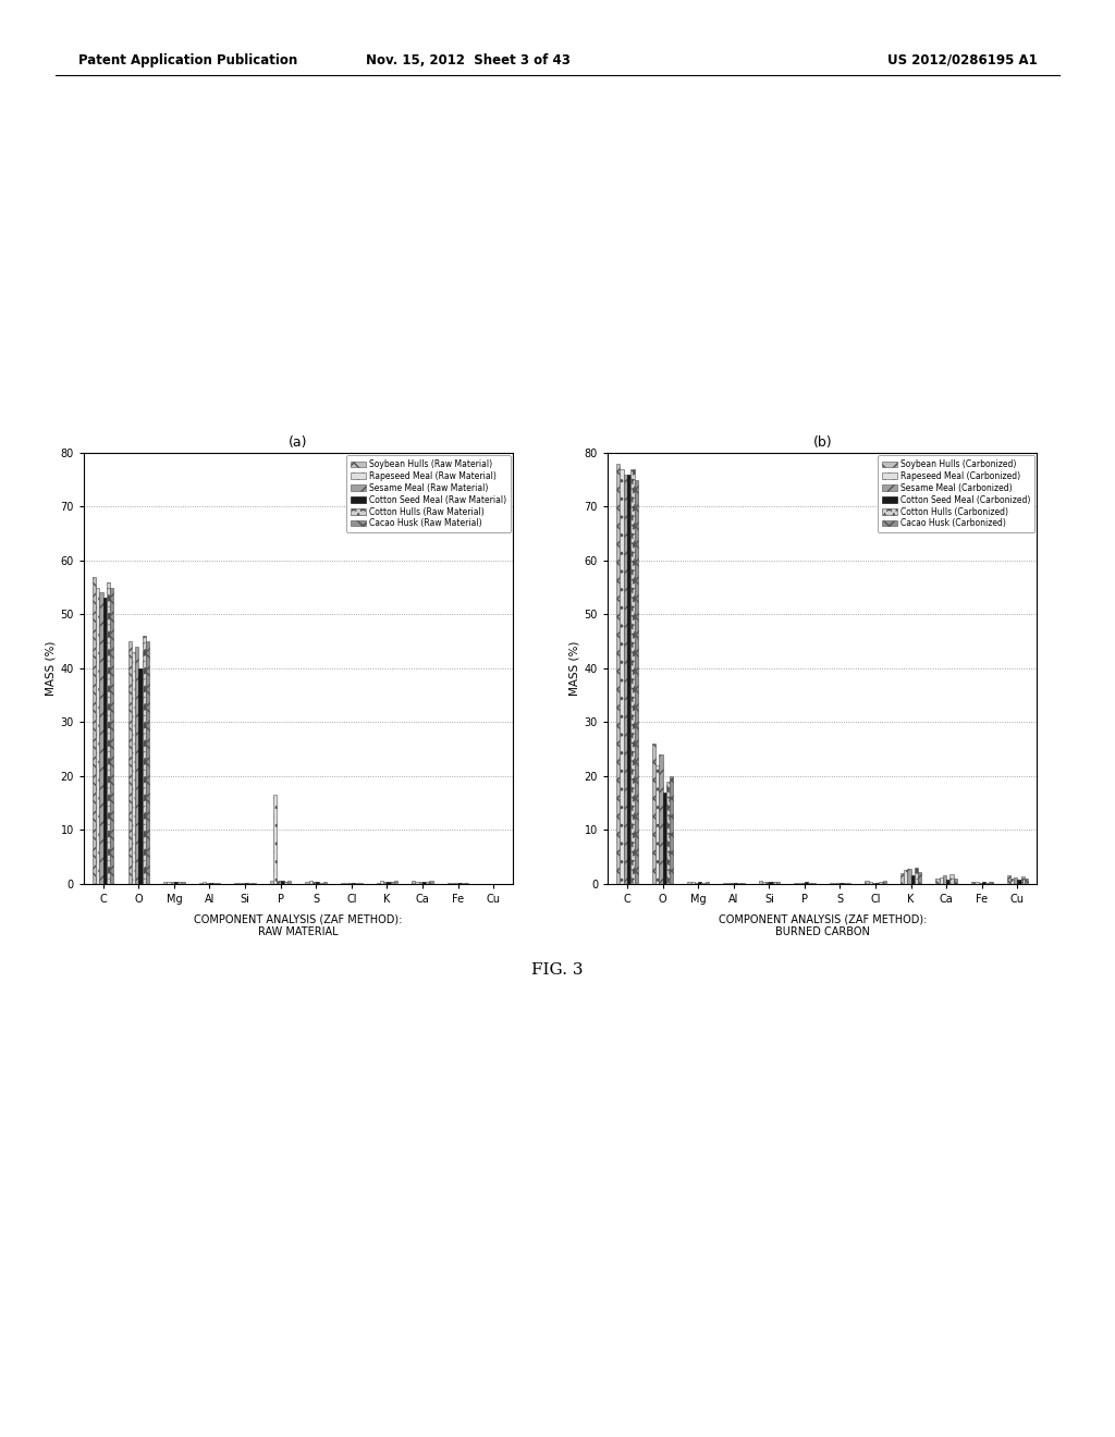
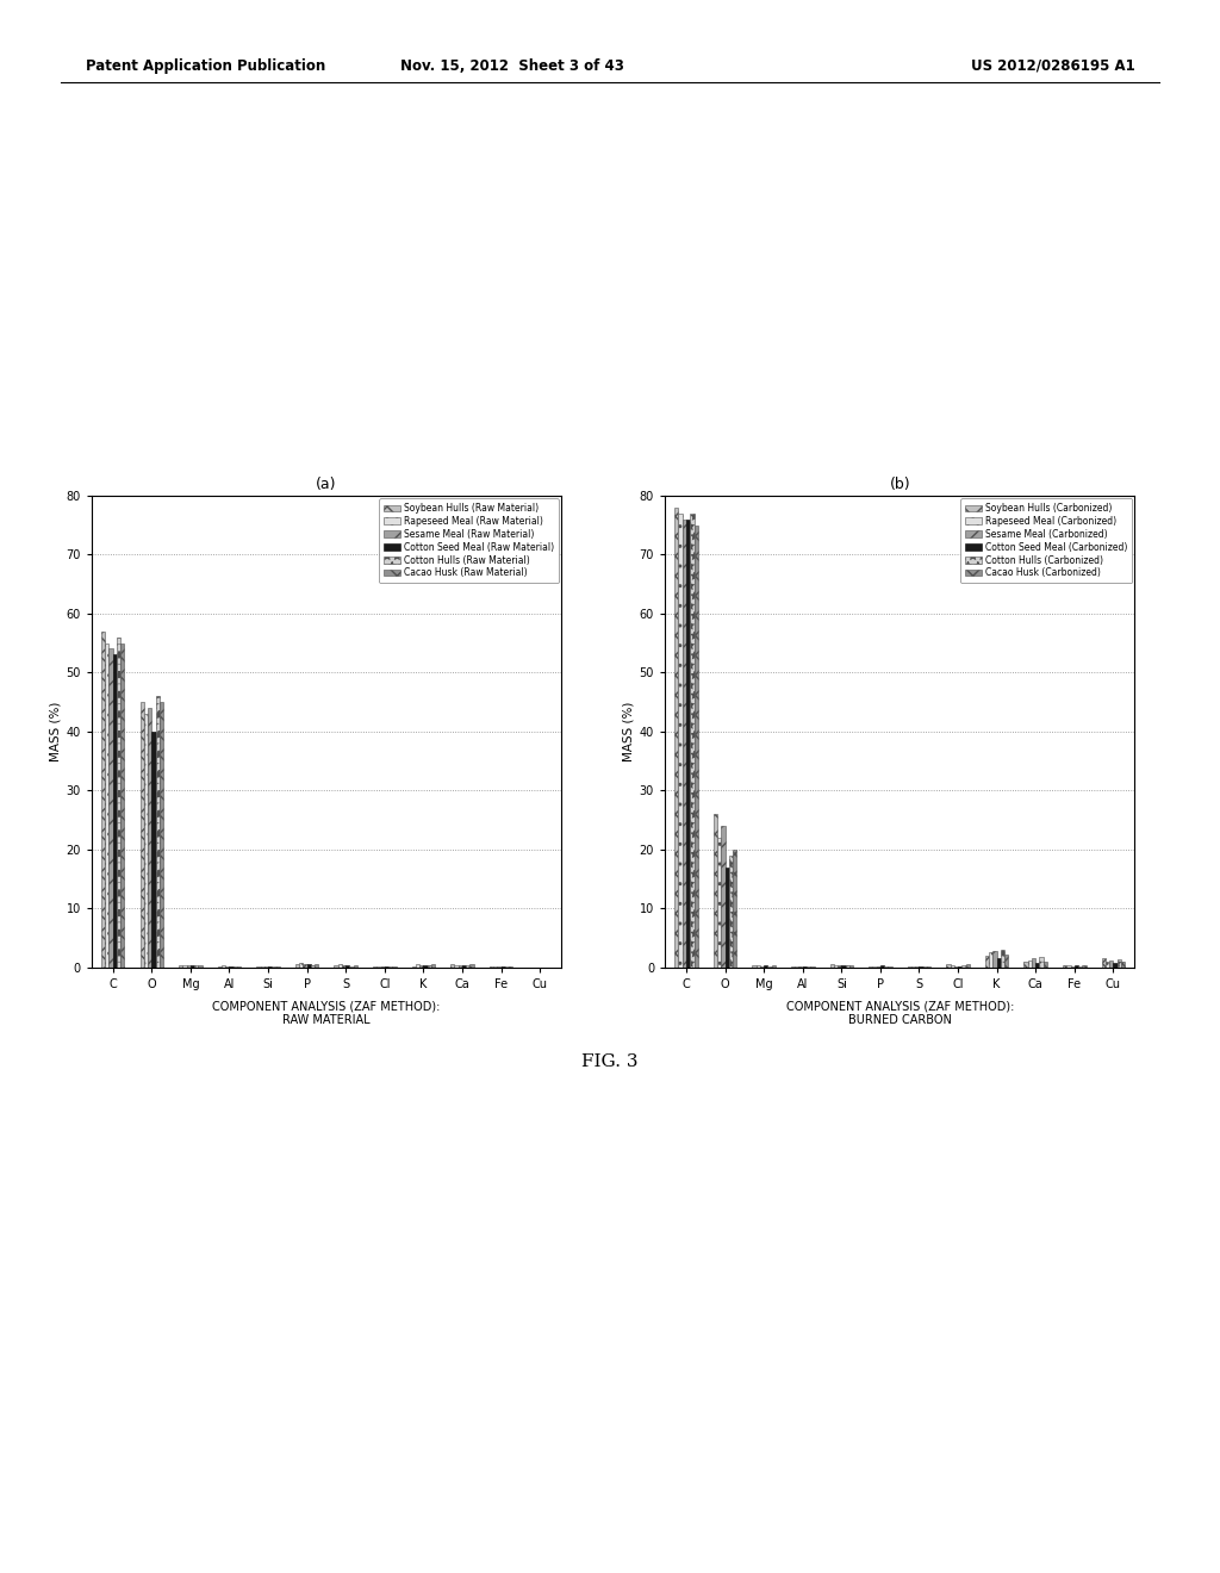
(a)/Rapeseed Meal (Raw Material)/P: 16.5 -> 0.8
